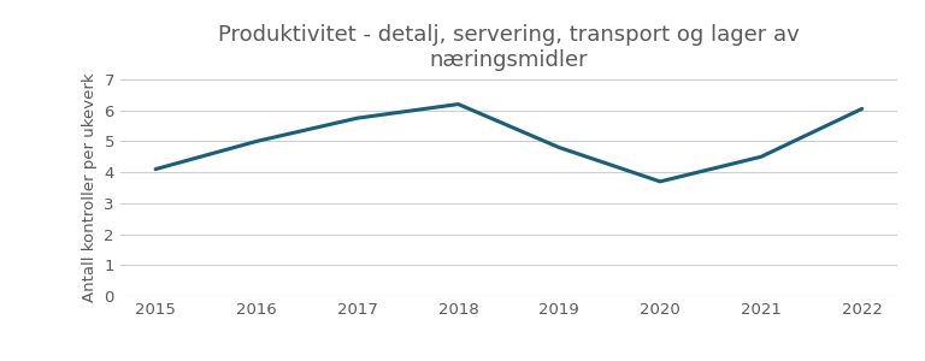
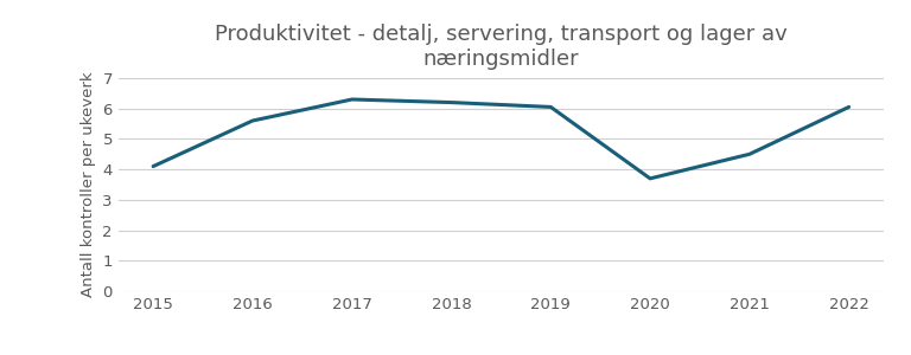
2016: 5.00 -> 5.60
2017: 5.75 -> 6.30
2019: 4.80 -> 6.05
